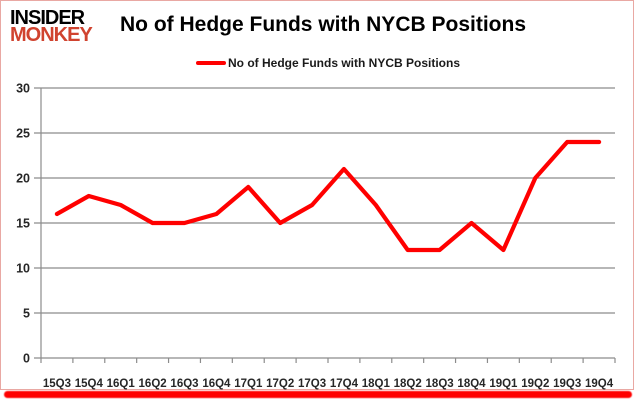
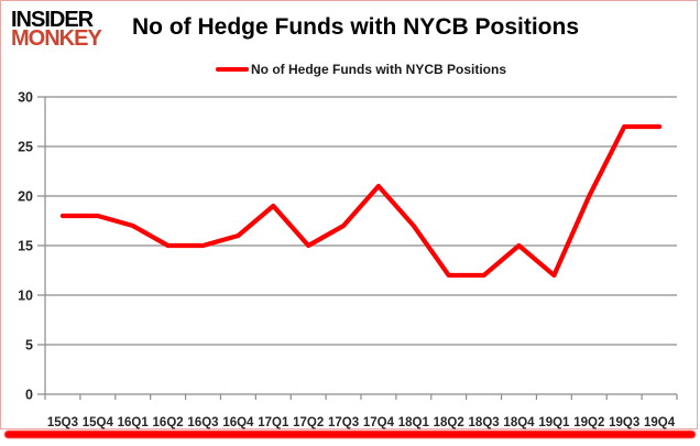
15Q3: 16 -> 18
19Q3: 24 -> 27
19Q4: 24 -> 27
